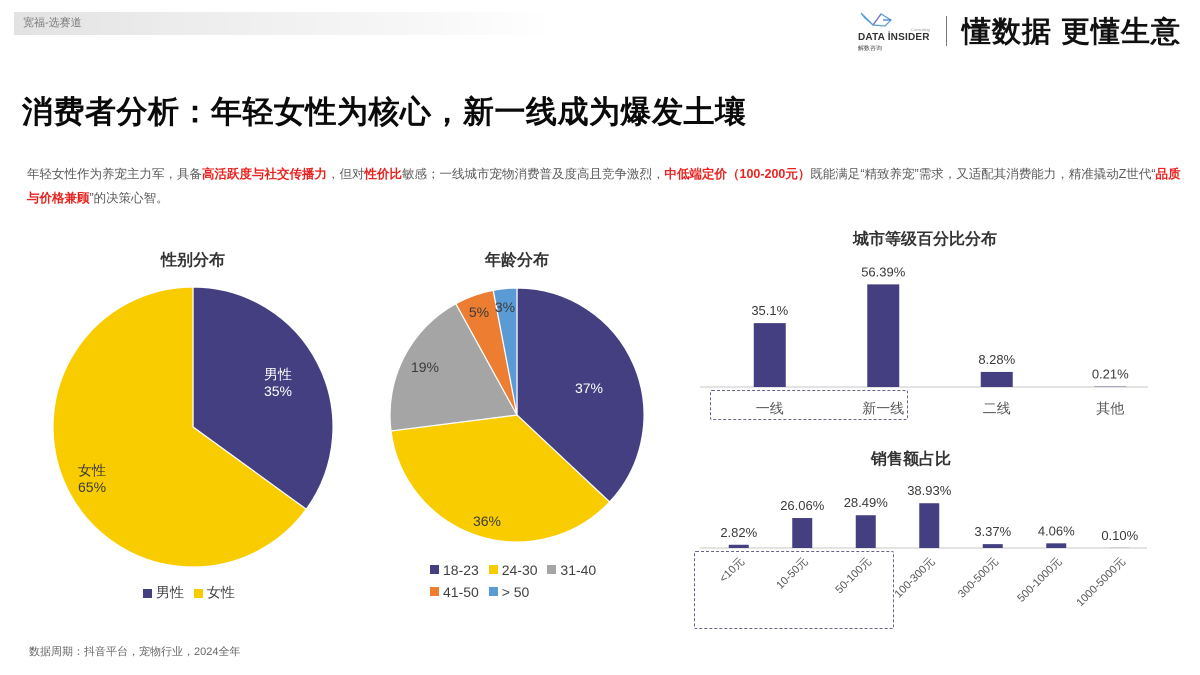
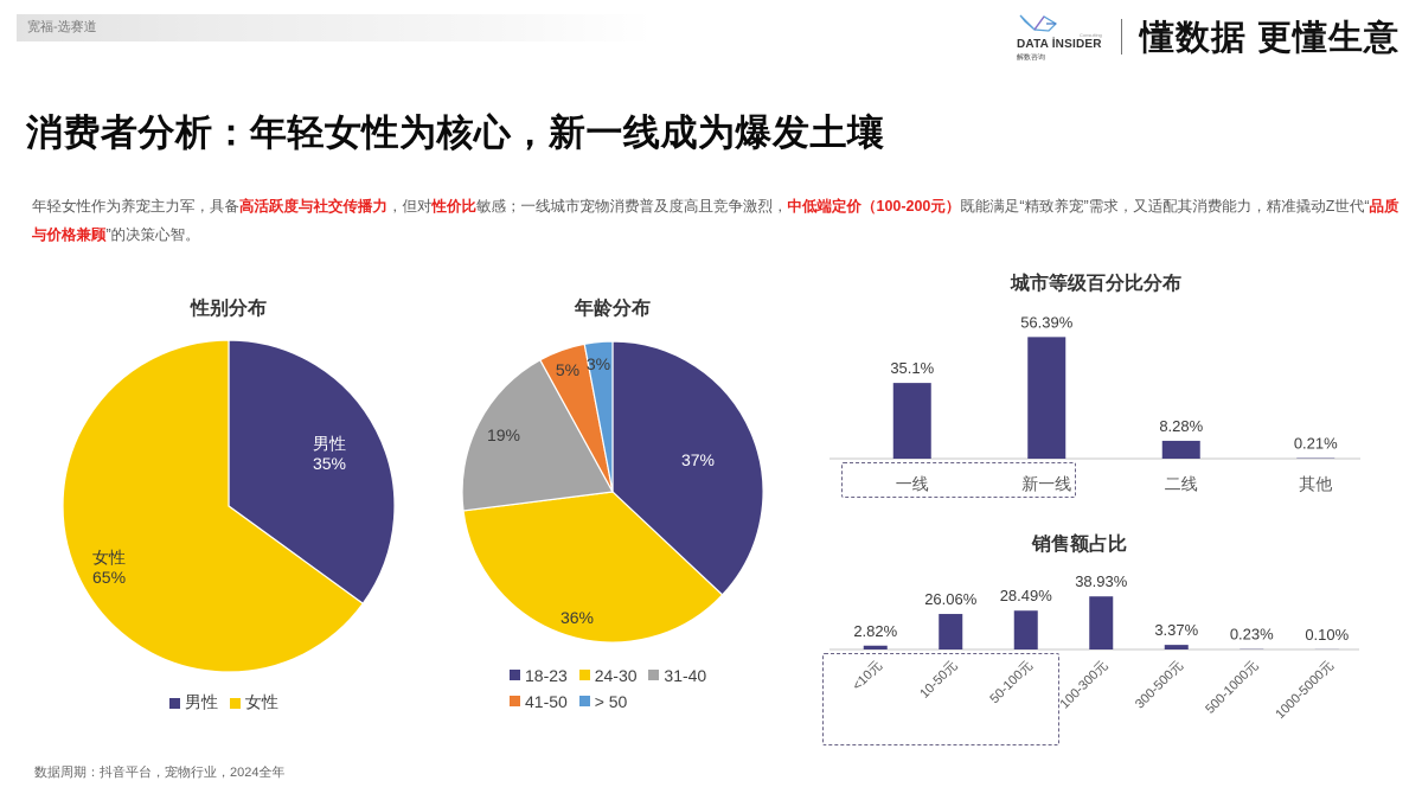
销售额占比/500-1000元: 4.06% -> 0.23%
